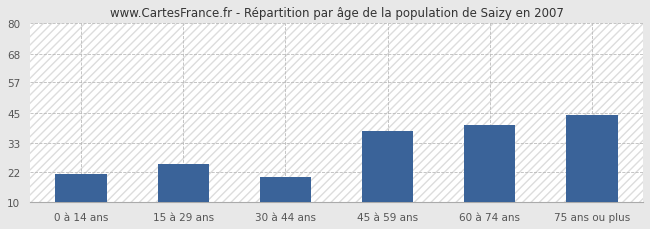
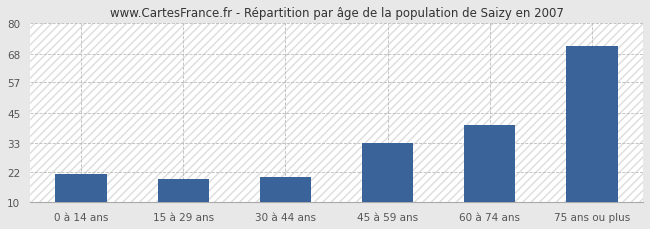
15 à 29 ans: 25 -> 19
45 à 59 ans: 38 -> 33
75 ans ou plus: 44 -> 71
